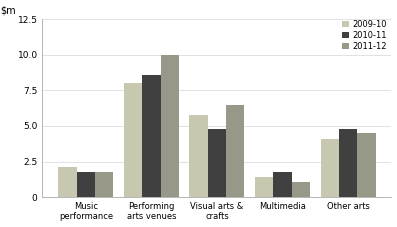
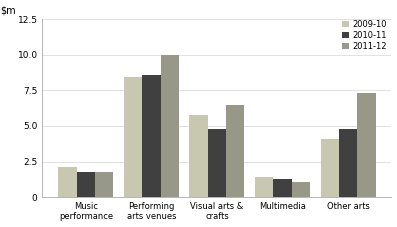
2009-10/Performing arts venues: 8.0 -> 8.4
2010-11/Multimedia: 1.8 -> 1.3
2011-12/Other arts: 4.5 -> 7.3
